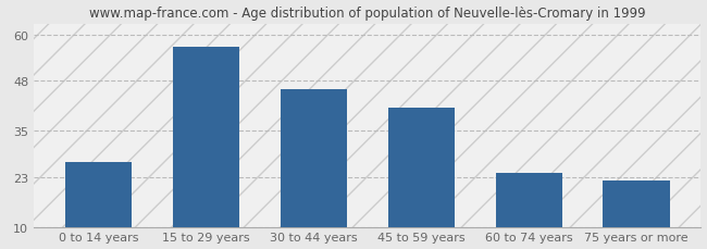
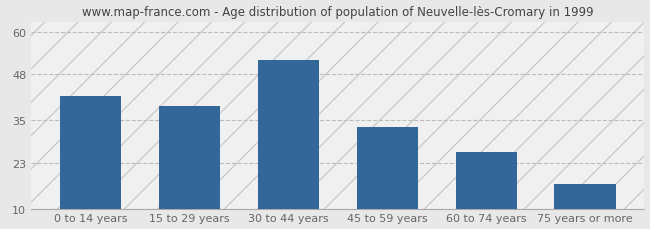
0 to 14 years: 27 -> 42
15 to 29 years: 57 -> 39
30 to 44 years: 46 -> 52
45 to 59 years: 41 -> 33
60 to 74 years: 24 -> 26
75 years or more: 22 -> 17
